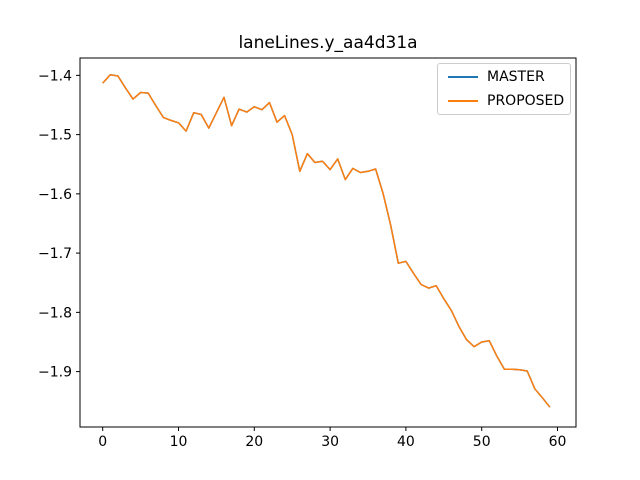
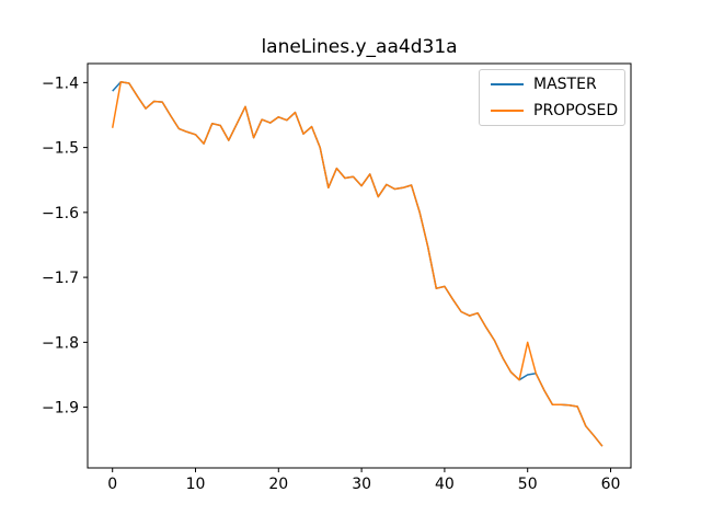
PROPOSED/0: -1.41 -> -1.47
PROPOSED/50: -1.85 -> -1.80
